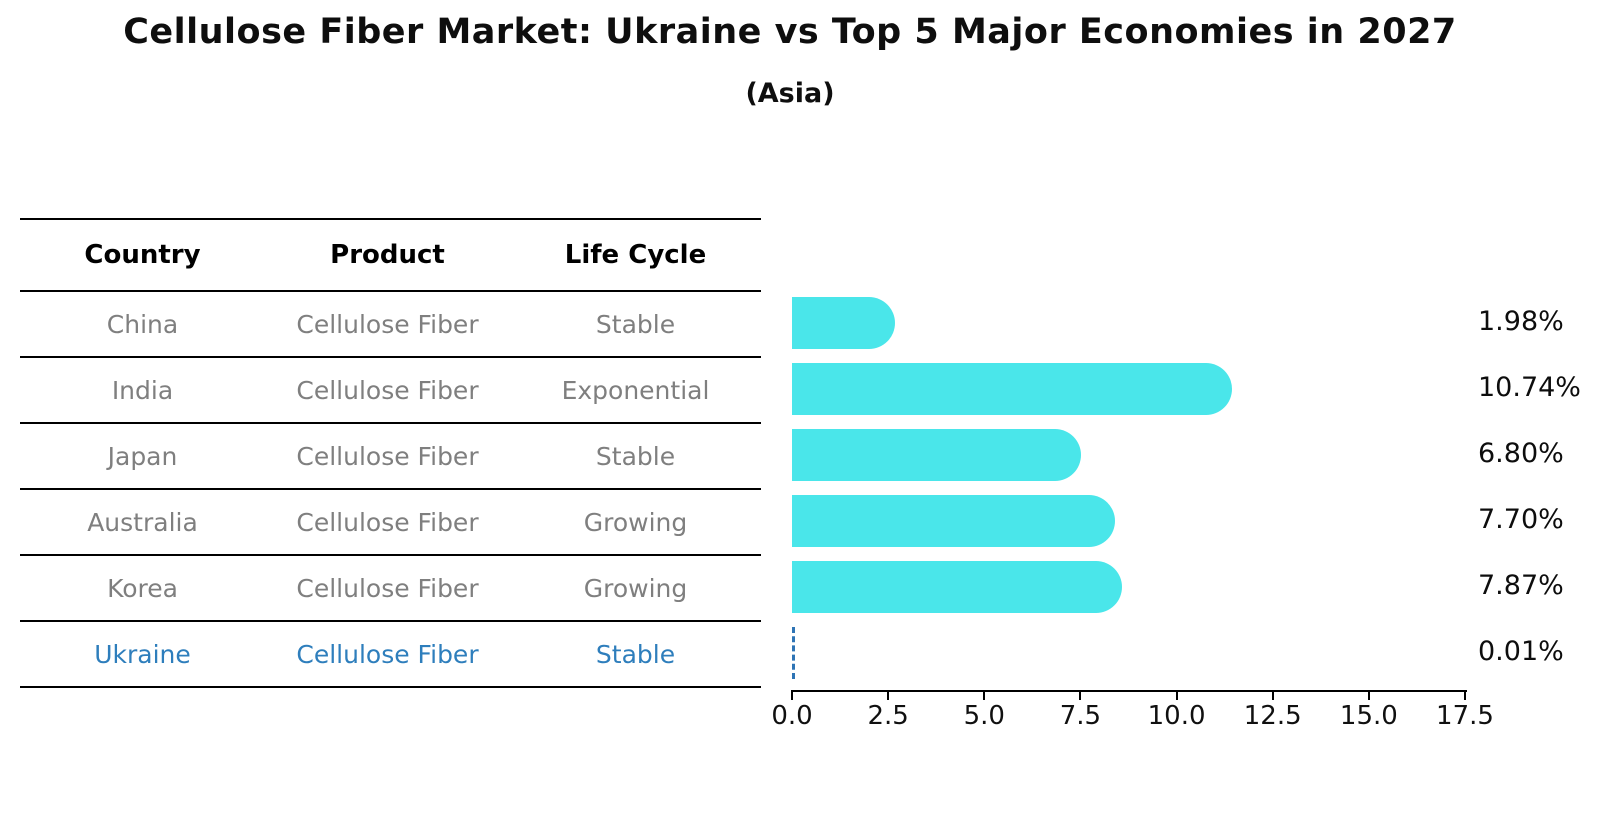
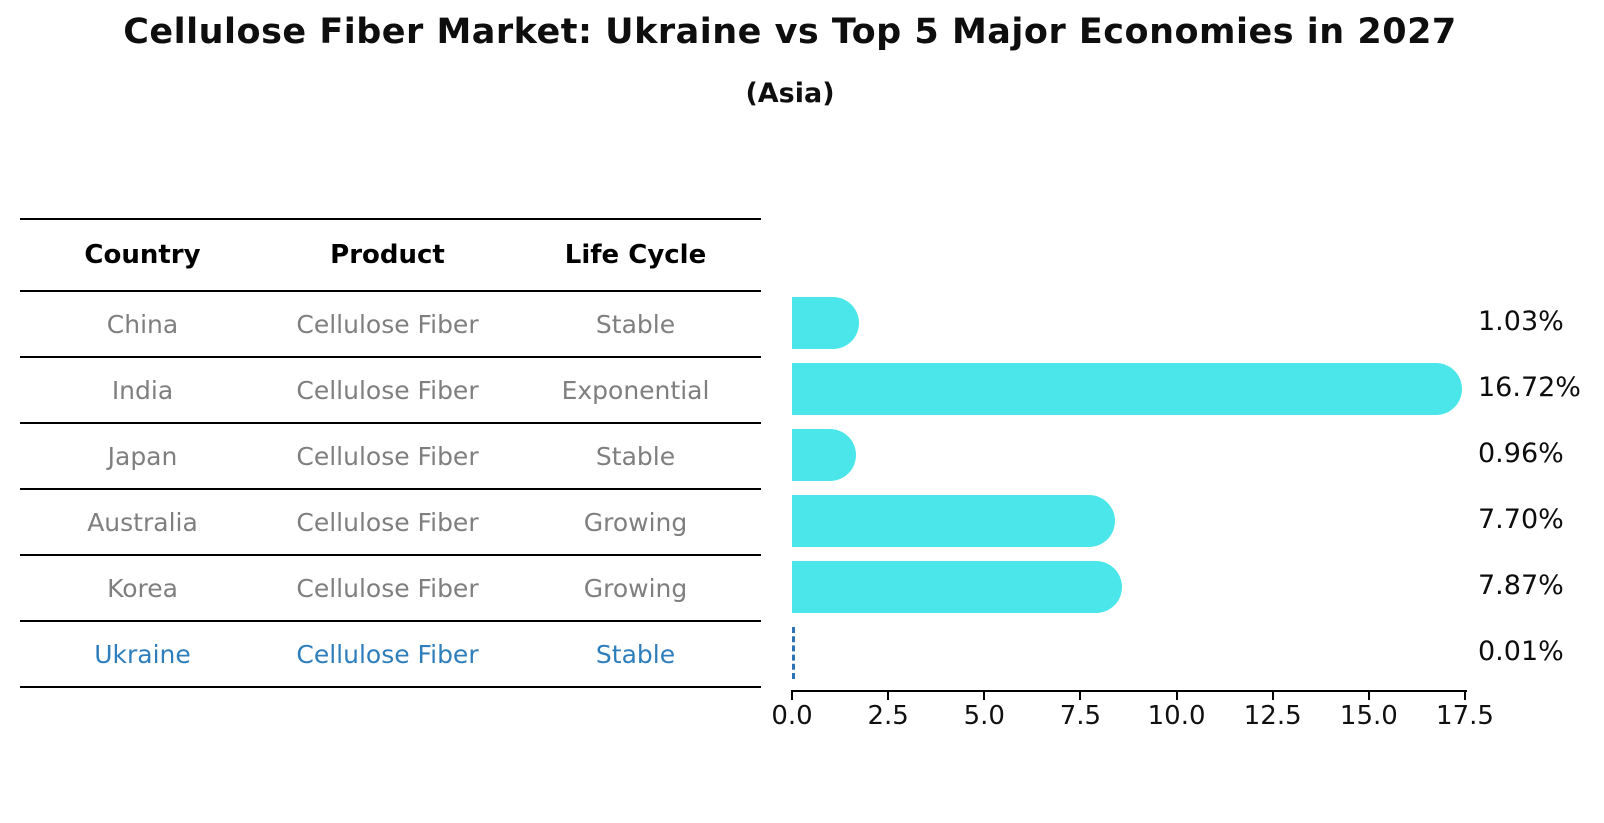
China: 1.98% -> 1.03%
India: 10.74% -> 16.72%
Japan: 6.80% -> 0.96%
